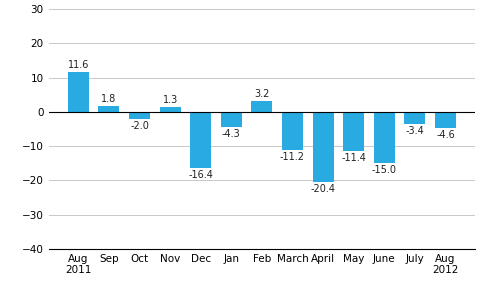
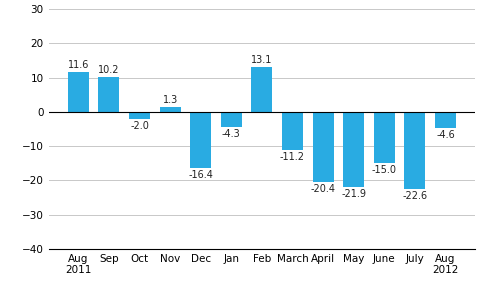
Sep: 1.8 -> 10.2
Feb: 3.2 -> 13.1
May: -11.4 -> -21.9
July: -3.4 -> -22.6
